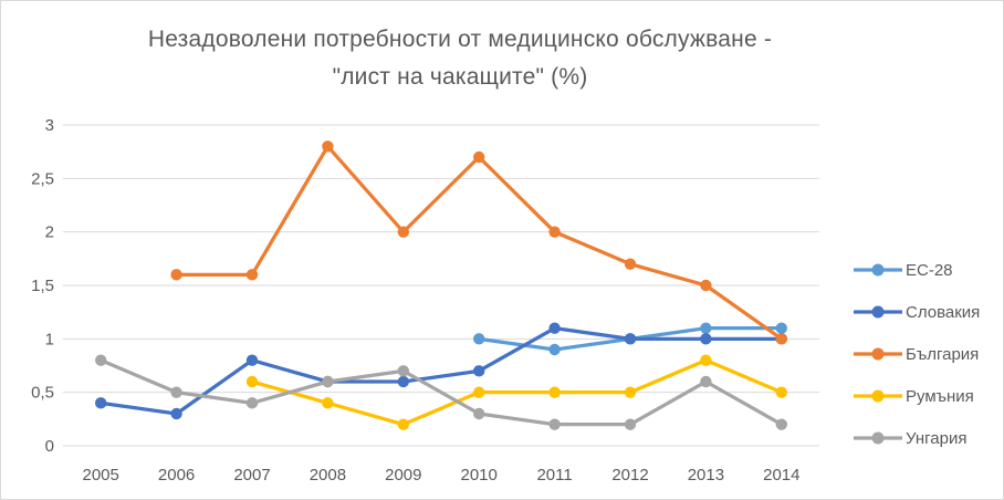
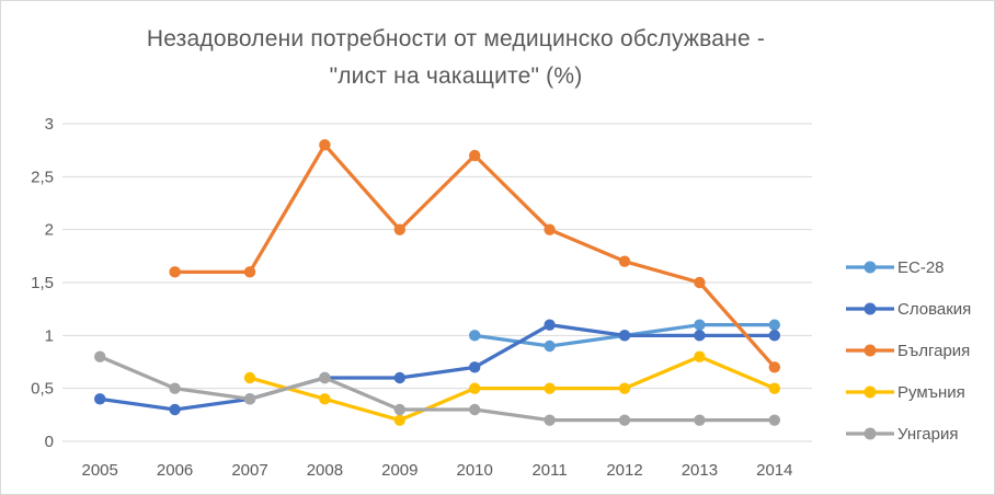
Словакия/2007: 0.8 -> 0.4
Унгария/2009: 0.7 -> 0.3
Унгария/2013: 0.6 -> 0.2
България/2014: 1.0 -> 0.7
